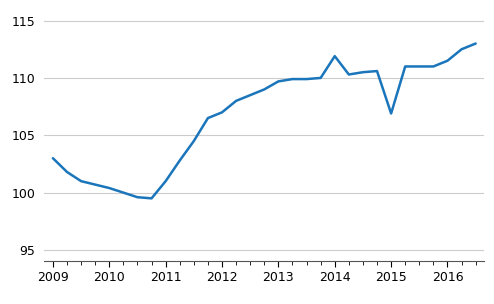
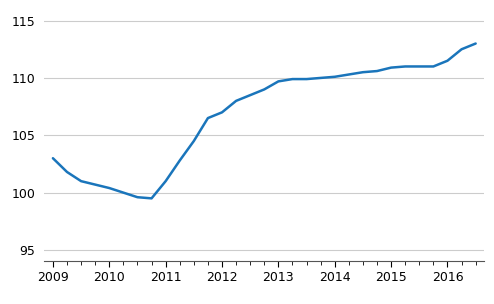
2014: 111.9 -> 110.1
2015: 106.9 -> 110.9
